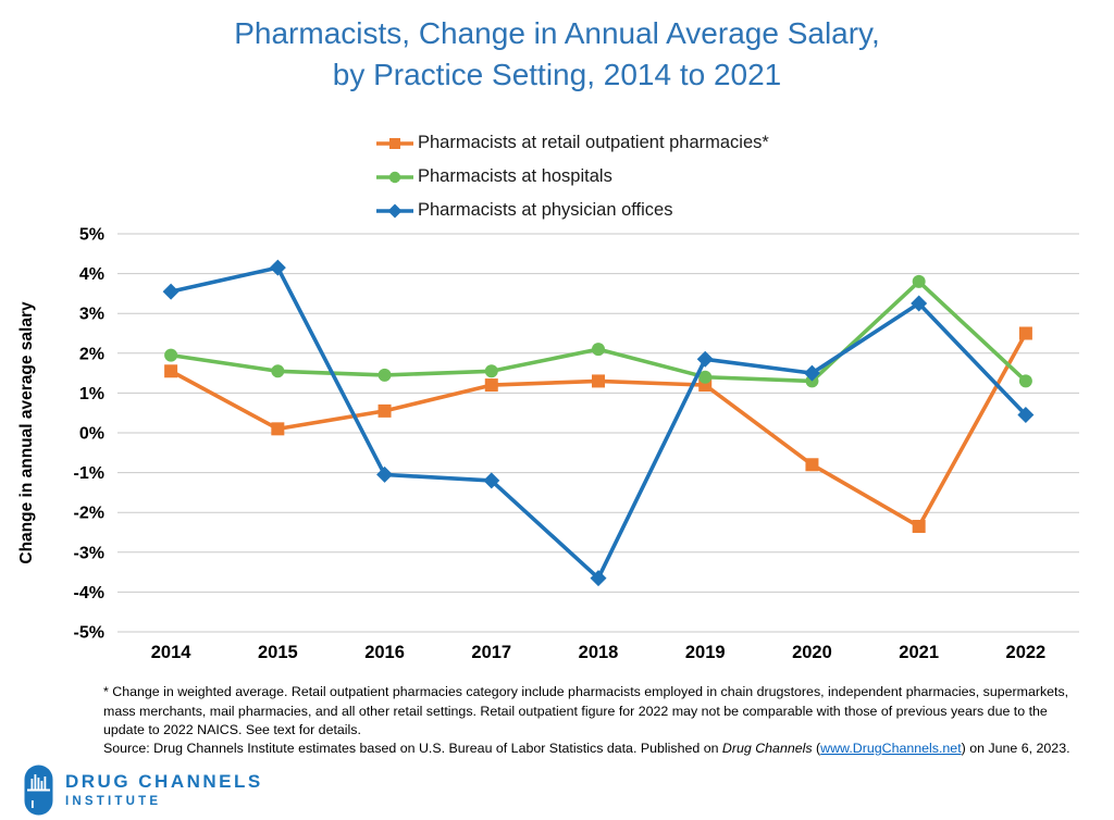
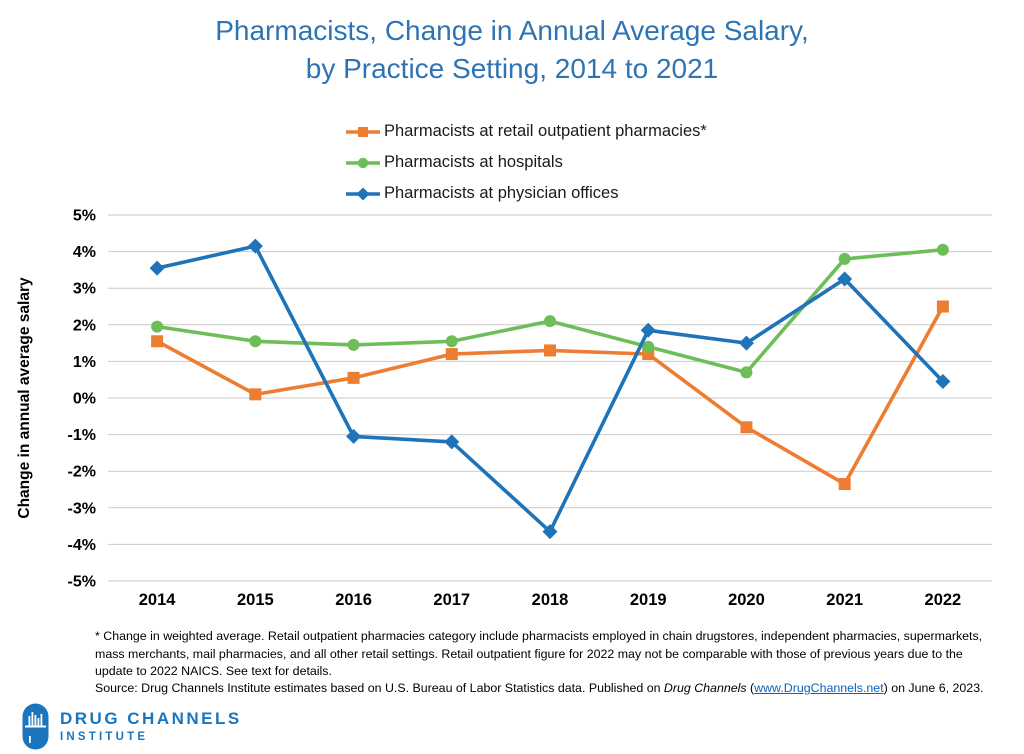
Pharmacists at hospitals/2020: 1.3% -> 0.7%
Pharmacists at hospitals/2022: 1.3% -> 4.0%
